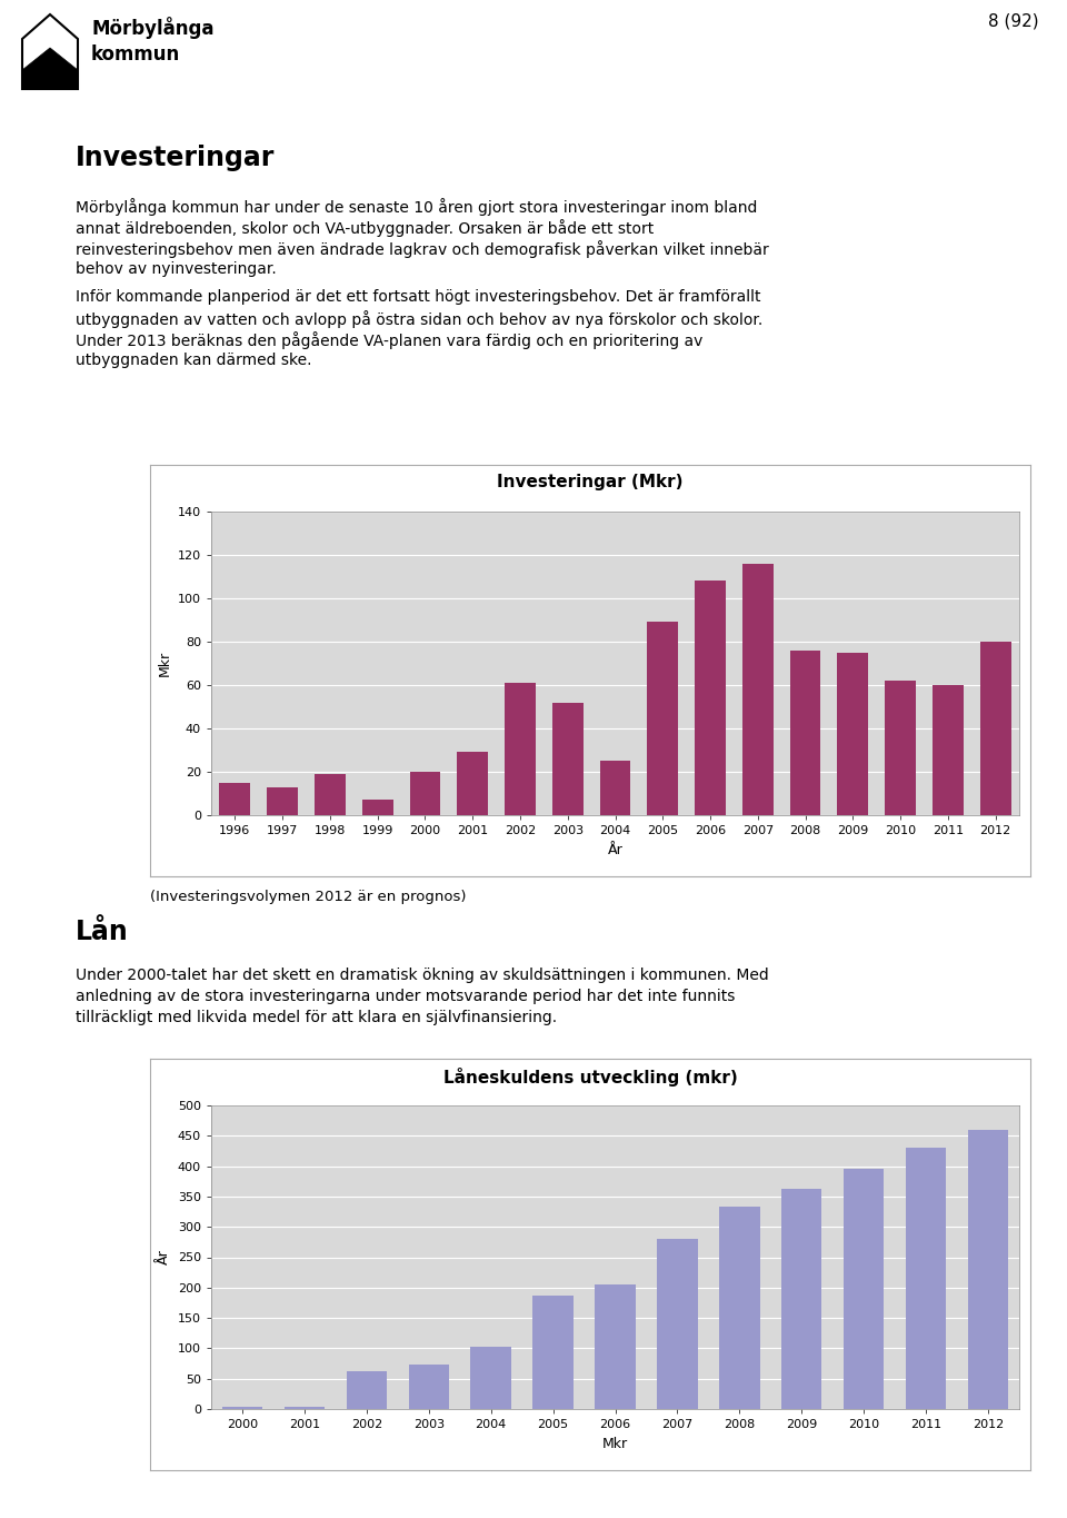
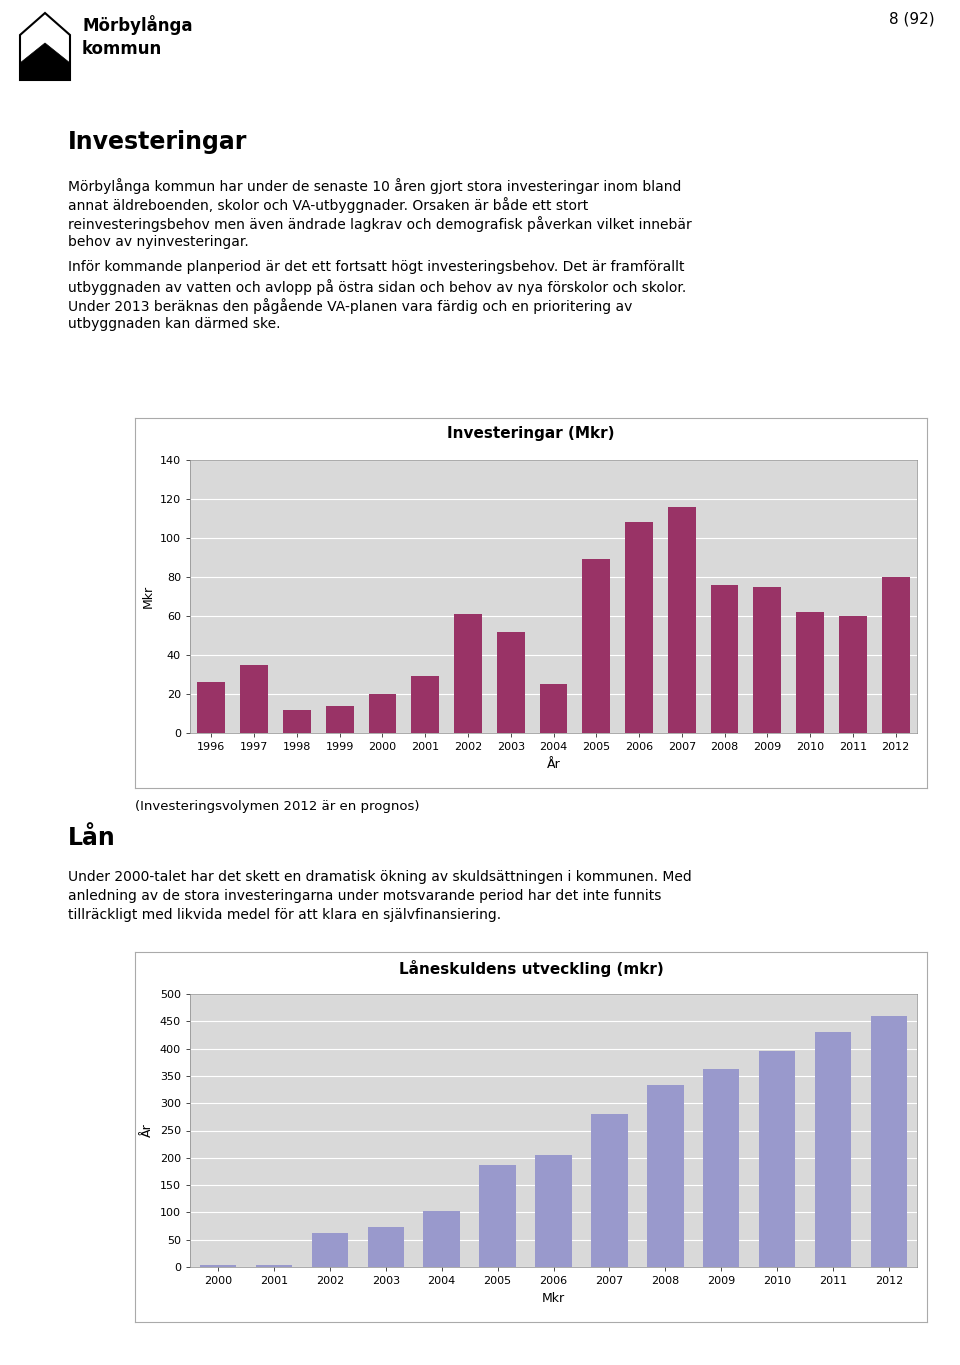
1996: 15 -> 26
1997: 13 -> 35
1998: 19 -> 12
1999: 7 -> 14
